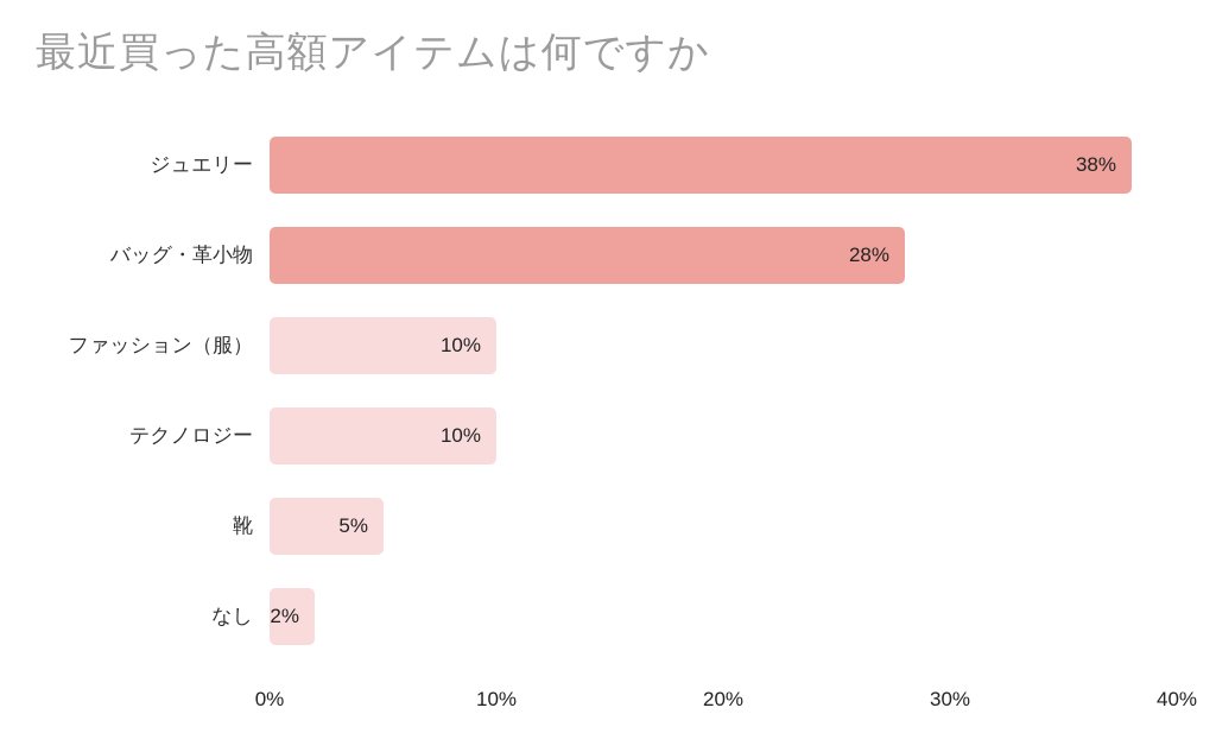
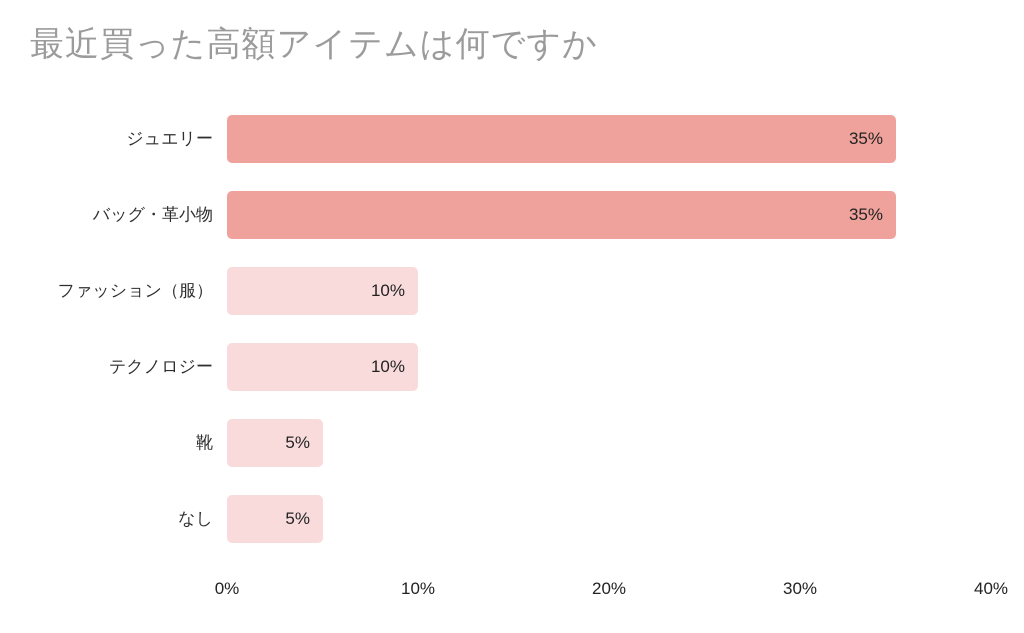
ジュエリー: 38% -> 35%
バッグ・革小物: 28% -> 35%
なし: 2% -> 5%
